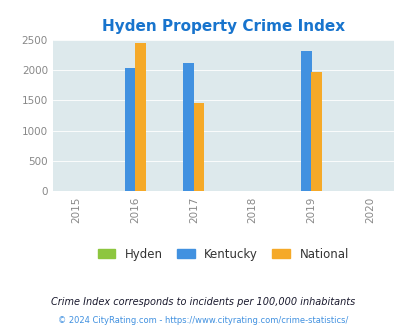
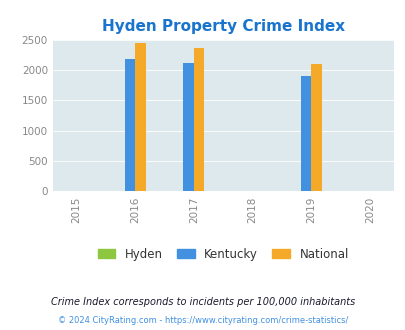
Kentucky/2016: 2040 -> 2180
National/2017: 1460 -> 2360
Kentucky/2019: 2320 -> 1900
National/2019: 1960 -> 2100
